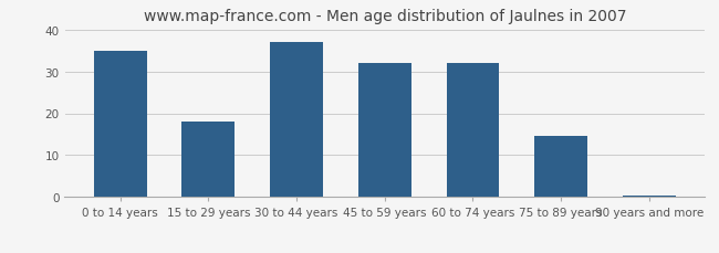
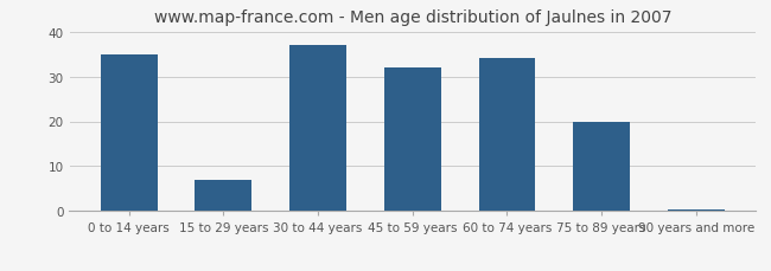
15 to 29 years: 18.0 -> 7.0
60 to 74 years: 32.0 -> 34.0
75 to 89 years: 14.5 -> 20.0
